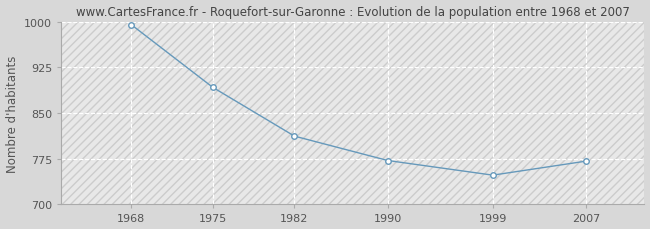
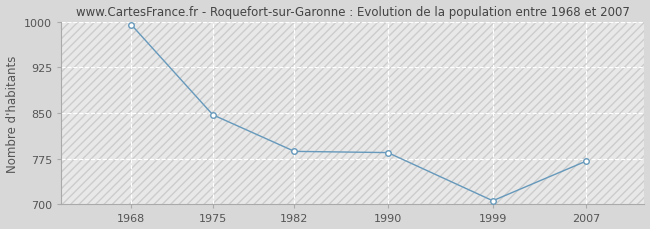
1975: 892 -> 847
1982: 812 -> 787
1990: 772 -> 785
1999: 748 -> 706
